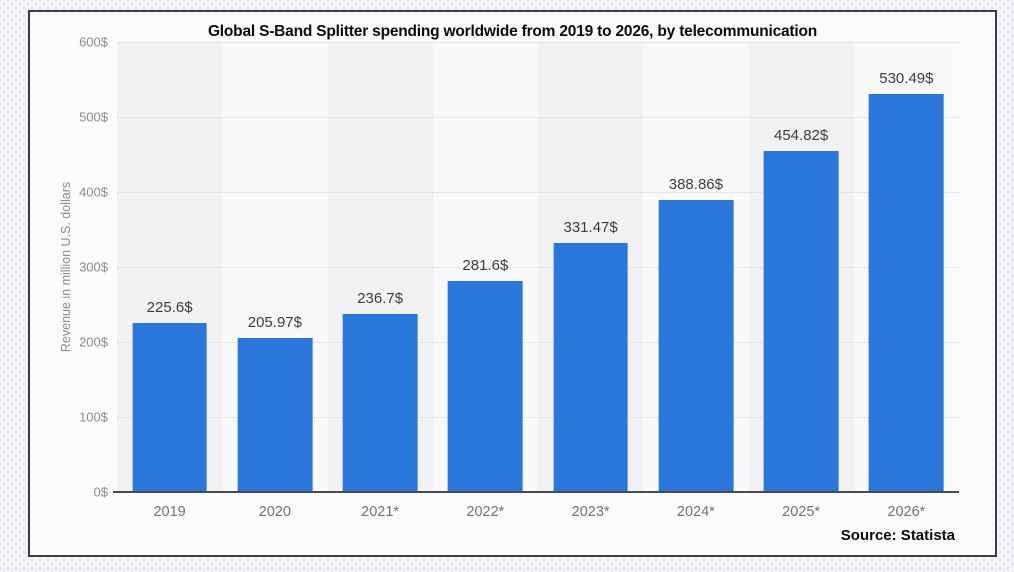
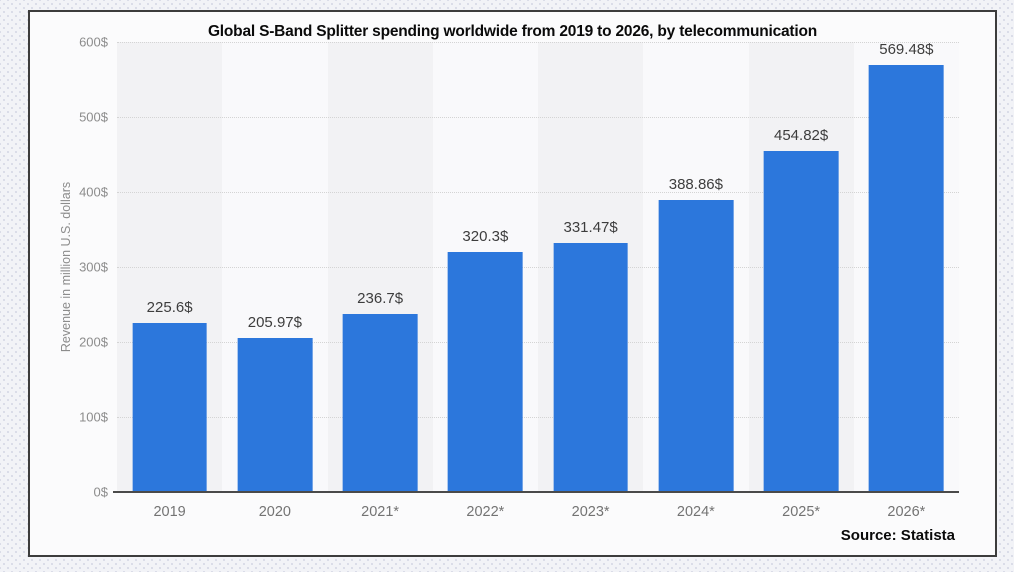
2022*: 281.6 -> 320.3
2026*: 530.49 -> 569.48
